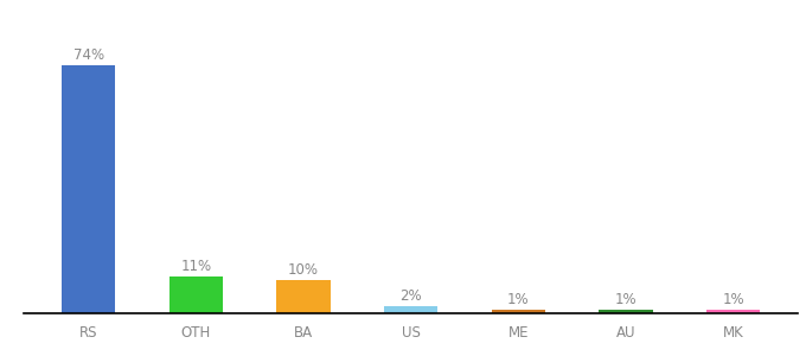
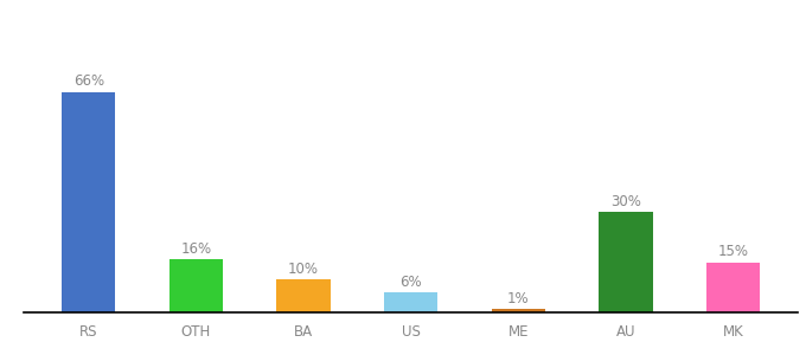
RS: 74% -> 66%
OTH: 11% -> 16%
US: 2% -> 6%
AU: 1% -> 30%
MK: 1% -> 15%
